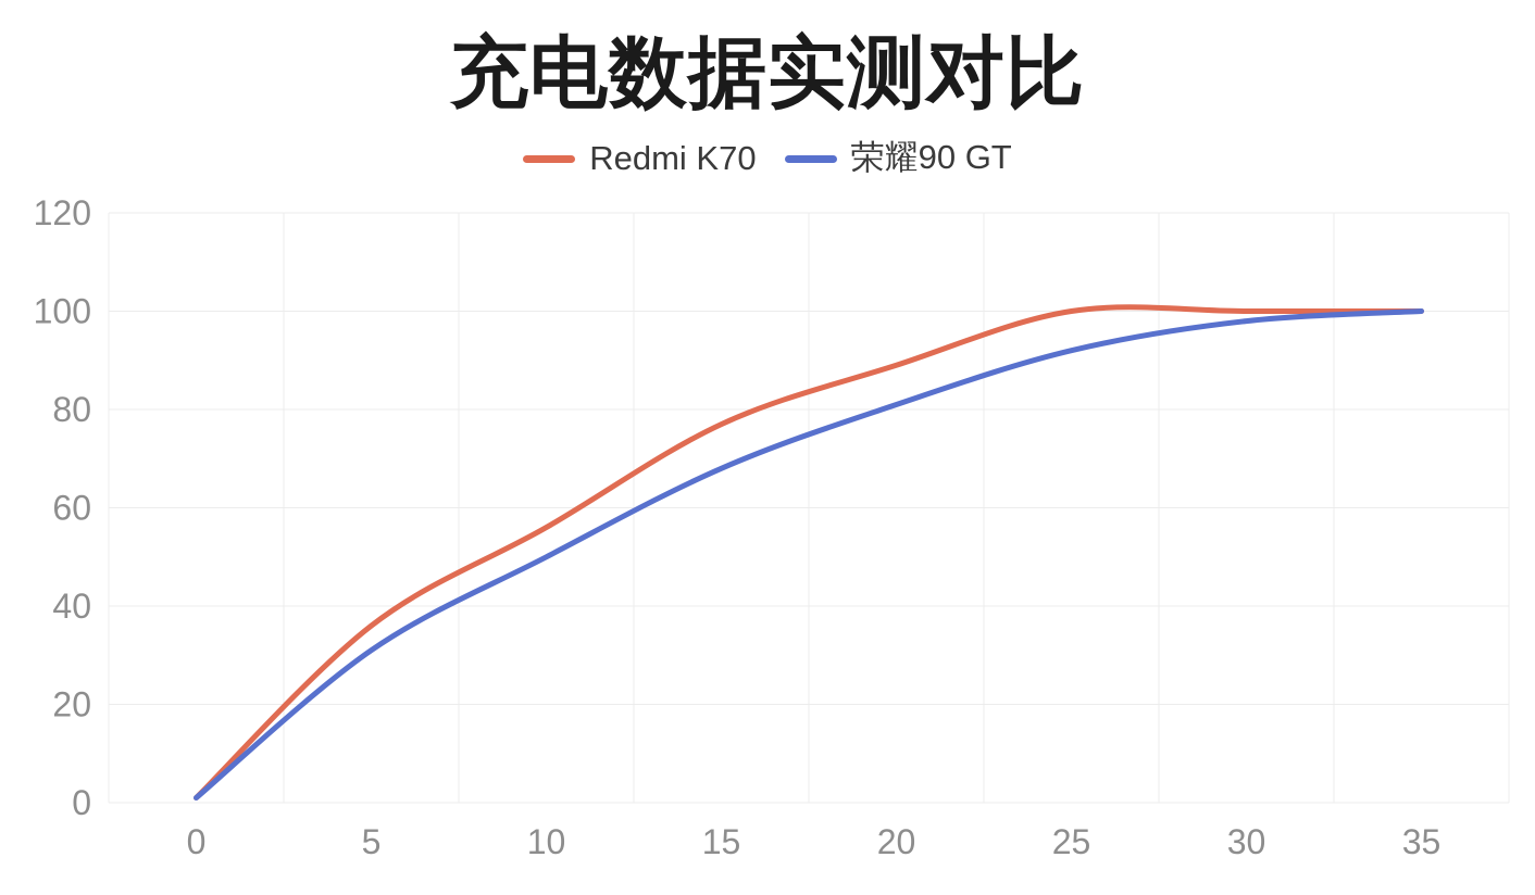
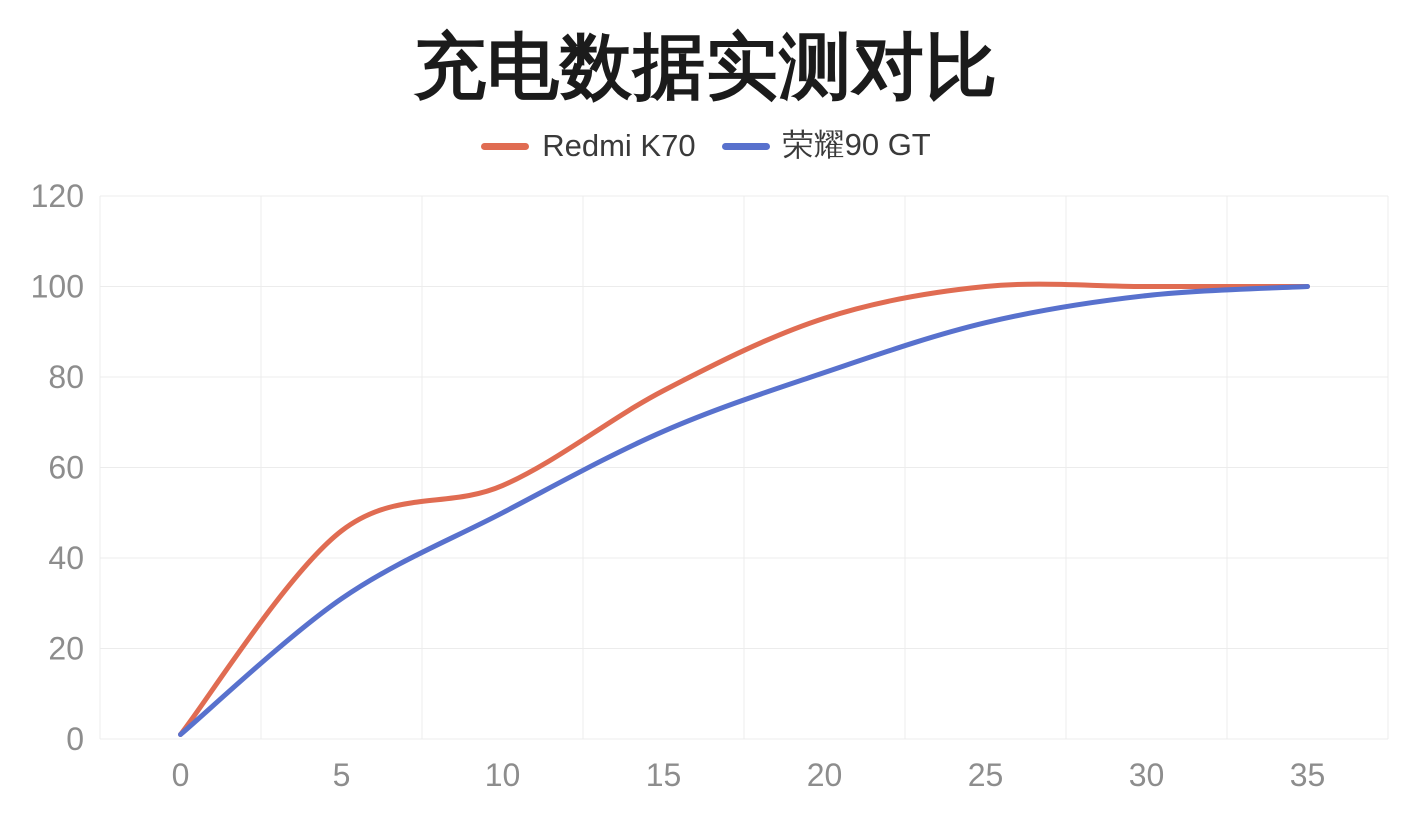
Redmi K70/5: 36 -> 46
Redmi K70/20: 89 -> 93
